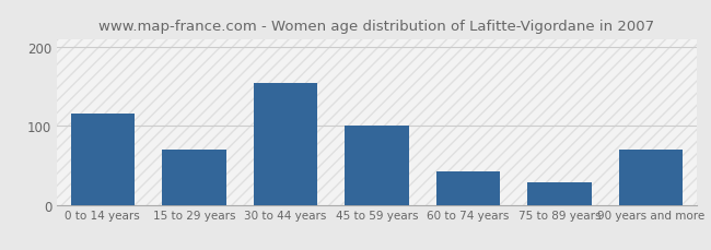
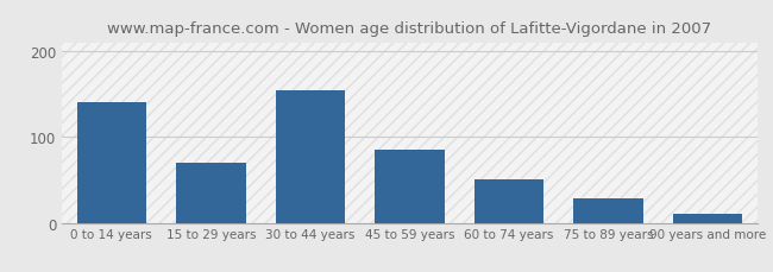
0 to 14 years: 116 -> 140
45 to 59 years: 100 -> 85
60 to 74 years: 42 -> 50
90 years and more: 70 -> 10
